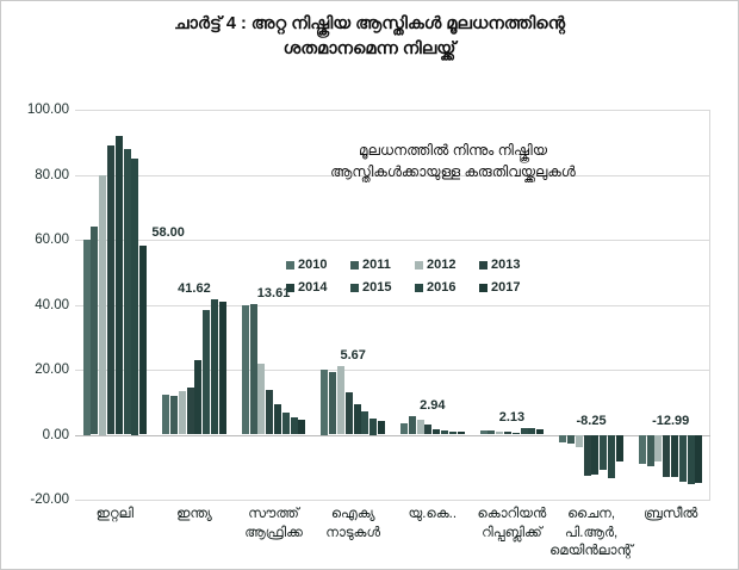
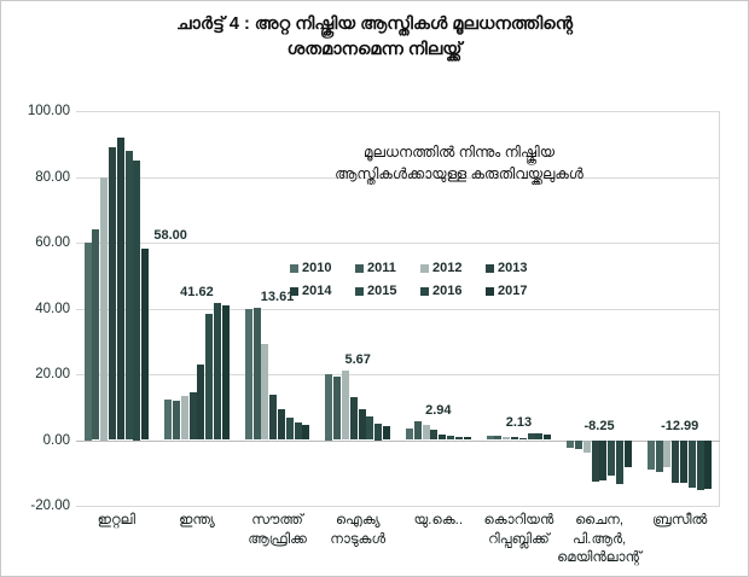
2012/സൗത്ത് ആഫ്രിക്ക: 22 -> 29
